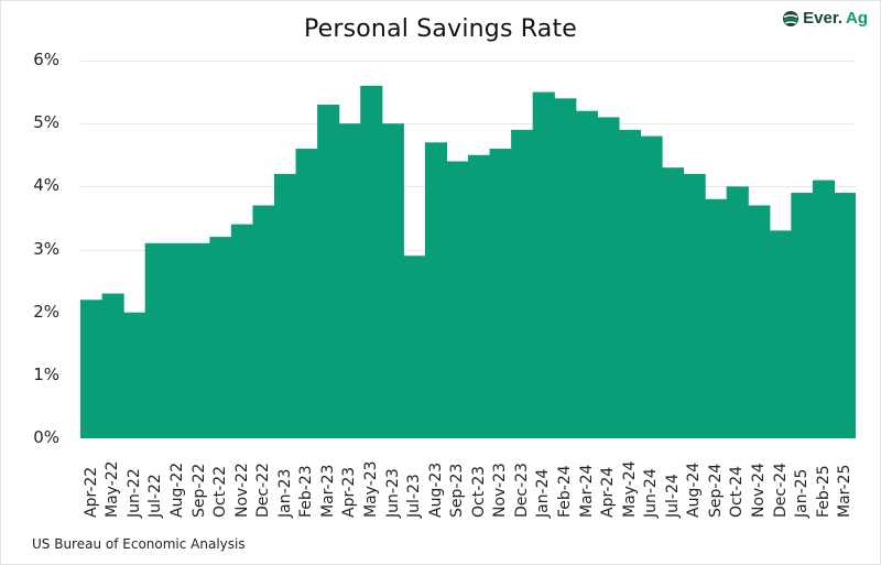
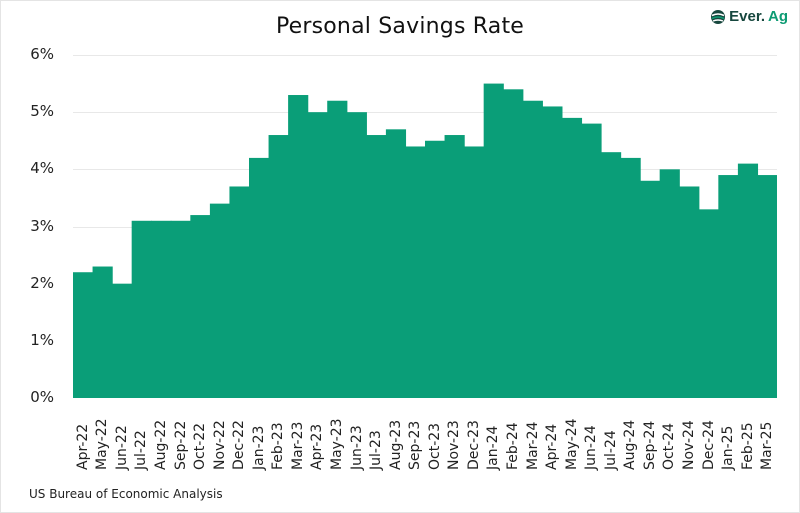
May-23: 5.6% -> 5.2%
Jul-23: 2.9% -> 4.6%
Dec-23: 4.9% -> 4.4%
